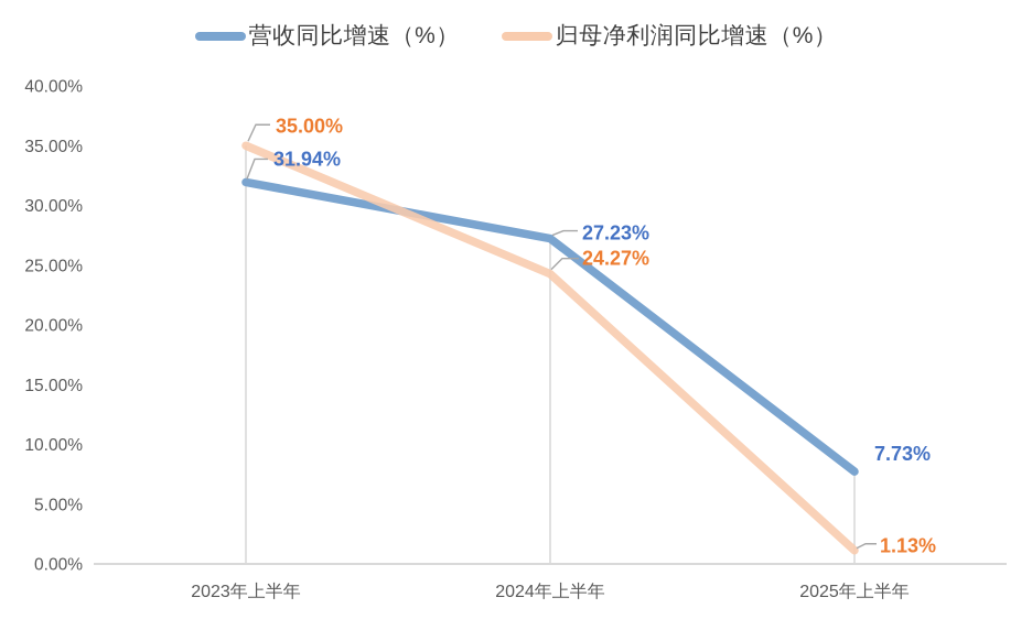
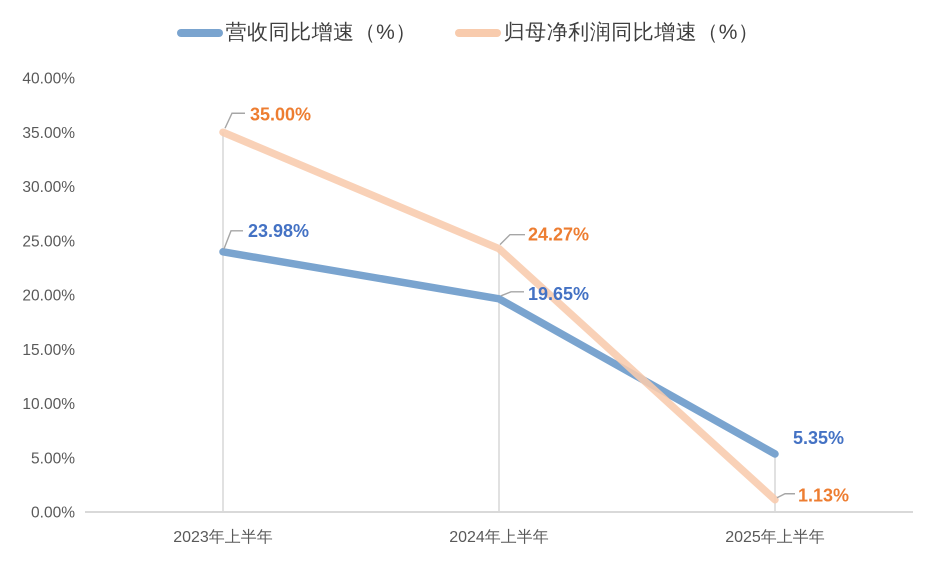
营收同比增速（%）/2023年上半年: 31.94% -> 23.98%
营收同比增速（%）/2024年上半年: 27.23% -> 19.65%
营收同比增速（%）/2025年上半年: 7.73% -> 5.35%
